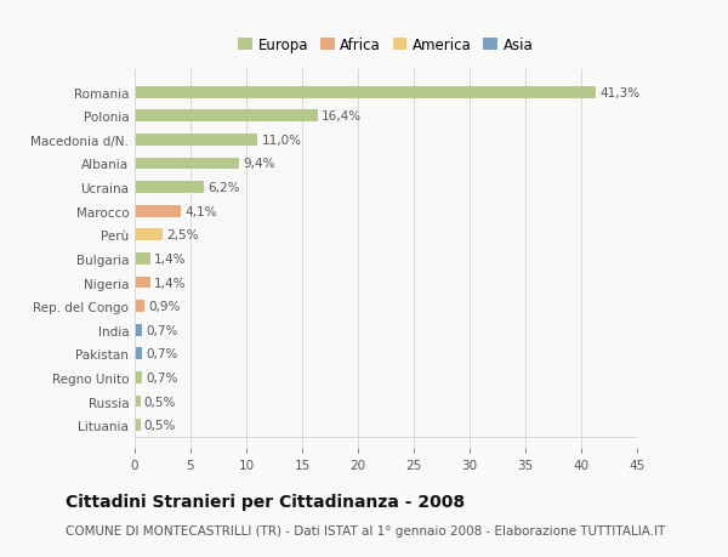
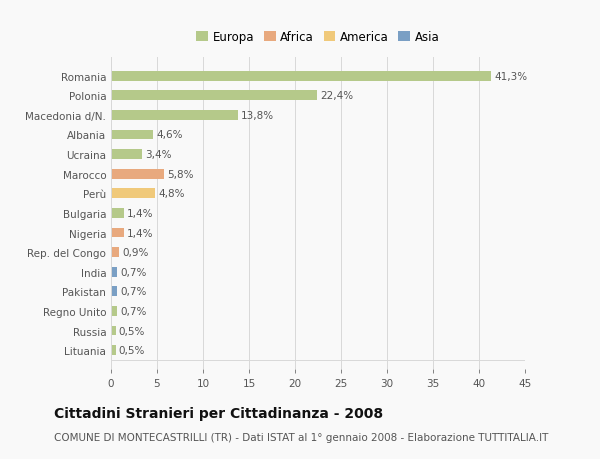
Polonia: 16,4% -> 22,4%
Macedonia d/N.: 11,0% -> 13,8%
Albania: 9,4% -> 4,6%
Ucraina: 6,2% -> 3,4%
Marocco: 4,1% -> 5,8%
Perù: 2,5% -> 4,8%
